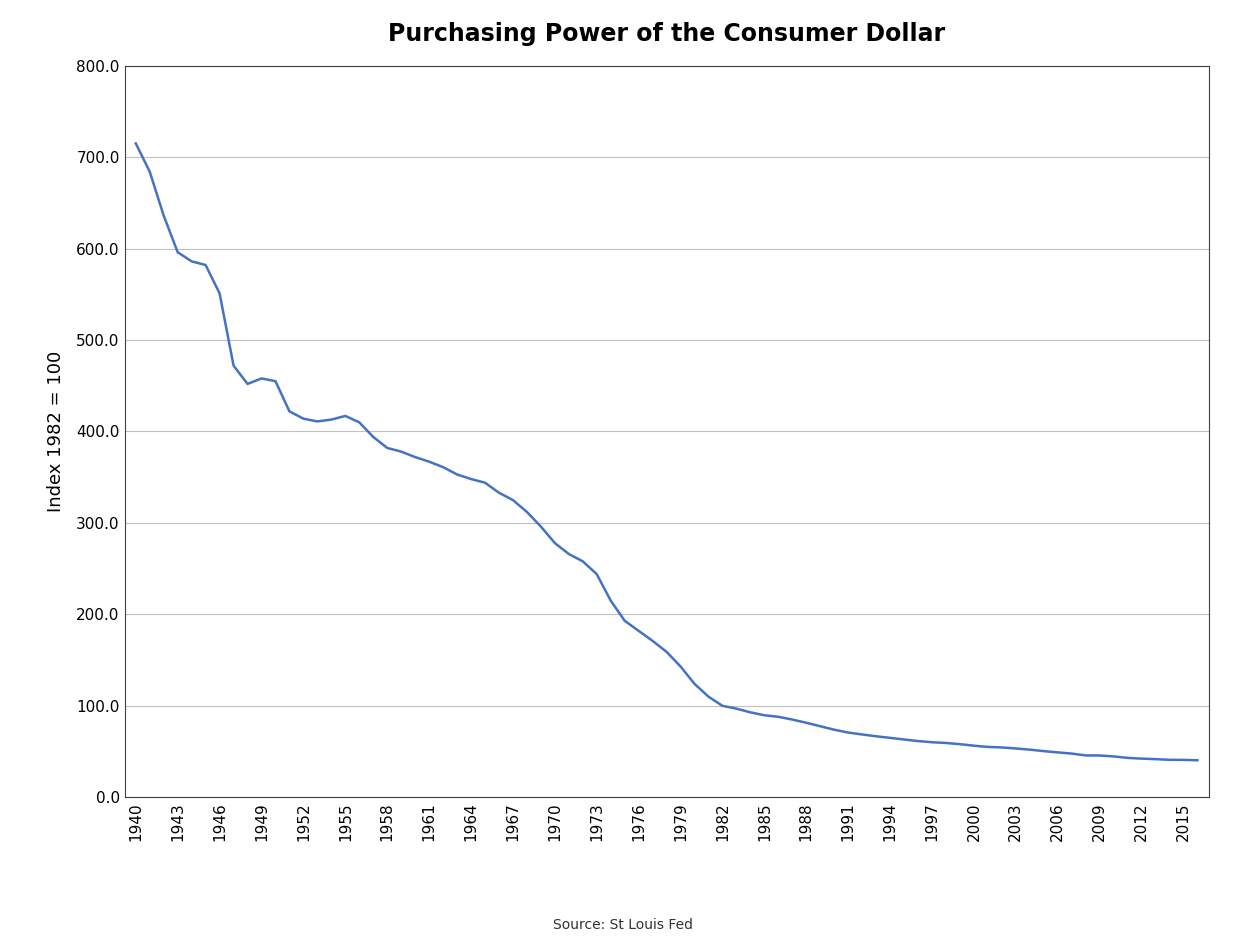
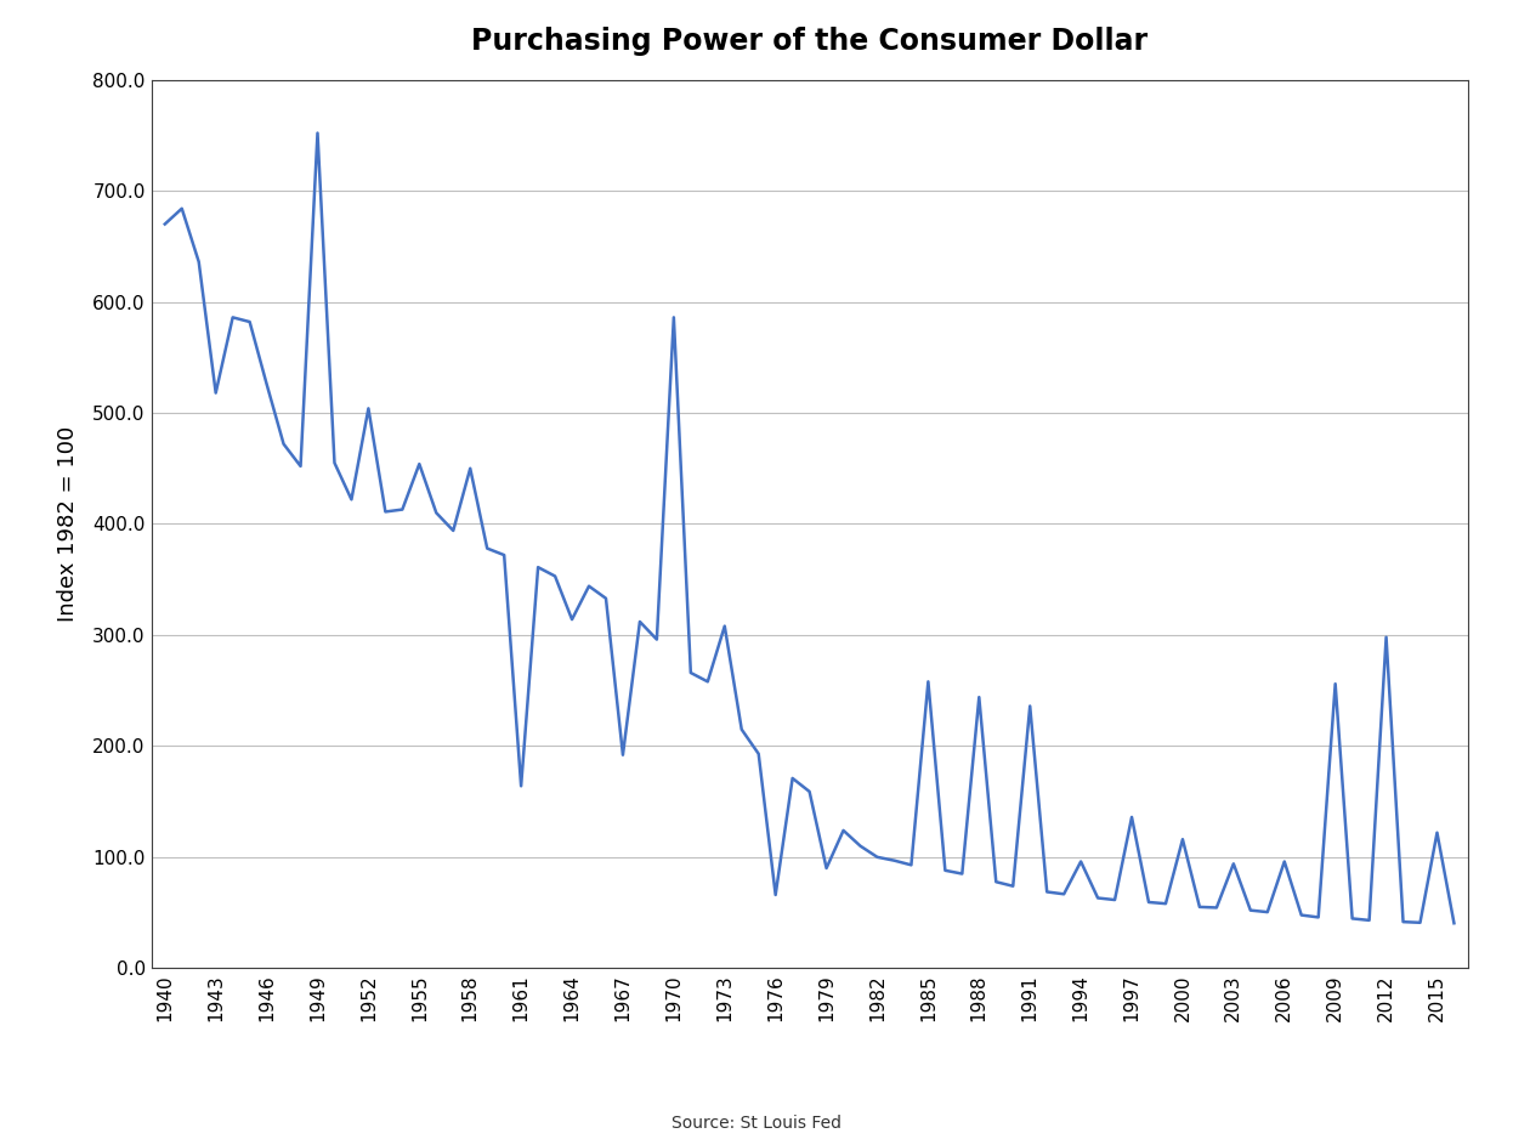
1940: 715 -> 670
1943: 596 -> 518
1946: 551 -> 526
1949: 458 -> 752
1952: 414 -> 504
1955: 417 -> 454
1958: 382 -> 450
1961: 367 -> 164
1964: 348 -> 314
1967: 325 -> 192
1970: 278 -> 586
1973: 244 -> 308
1976: 182 -> 66
1979: 143 -> 90
1985: 90 -> 258
1988: 82 -> 244
1991: 71 -> 236
1994: 65 -> 96
1997: 60 -> 136
2000: 56 -> 116
2003: 53 -> 94
2006: 49 -> 96
2009: 46 -> 256
2012: 42 -> 298
2015: 41 -> 122
